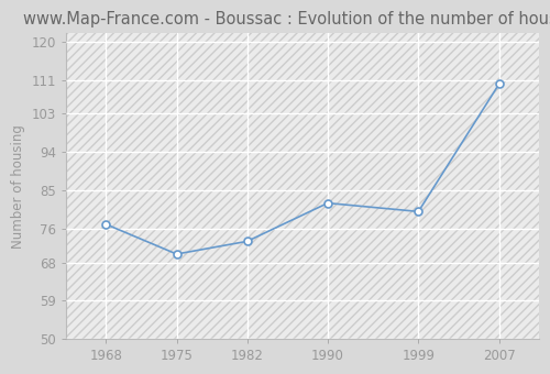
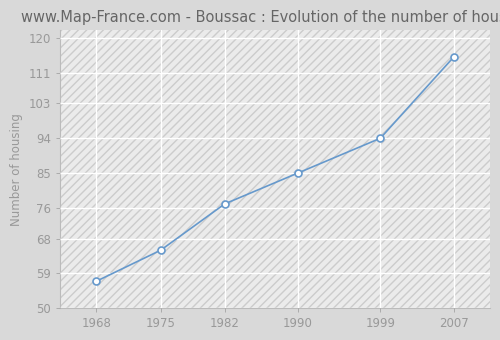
1968: 77 -> 57
1975: 70 -> 65
1982: 73 -> 77
1990: 82 -> 85
1999: 80 -> 94
2007: 110 -> 115
